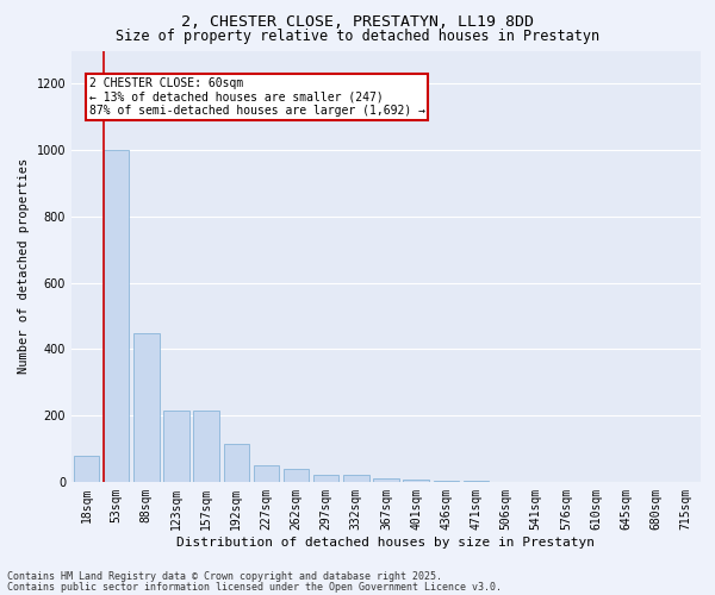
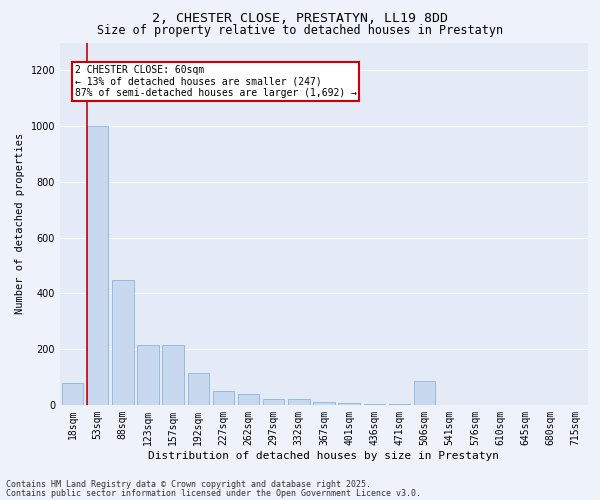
506sqm: 1 -> 85
